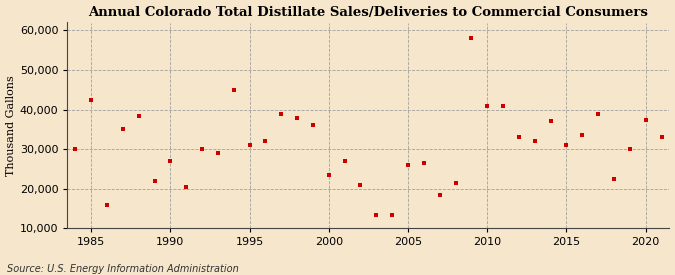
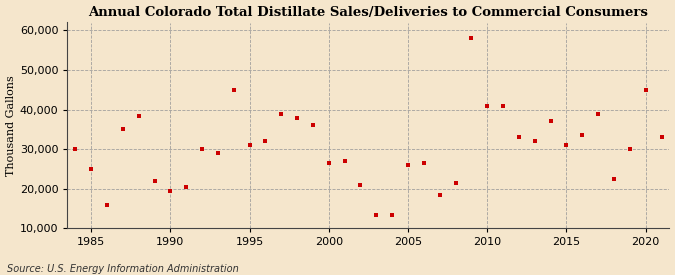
1985: 42,500 -> 25,000
1990: 27,000 -> 19,500
2000: 23,500 -> 26,500
2020: 37,500 -> 45,000
